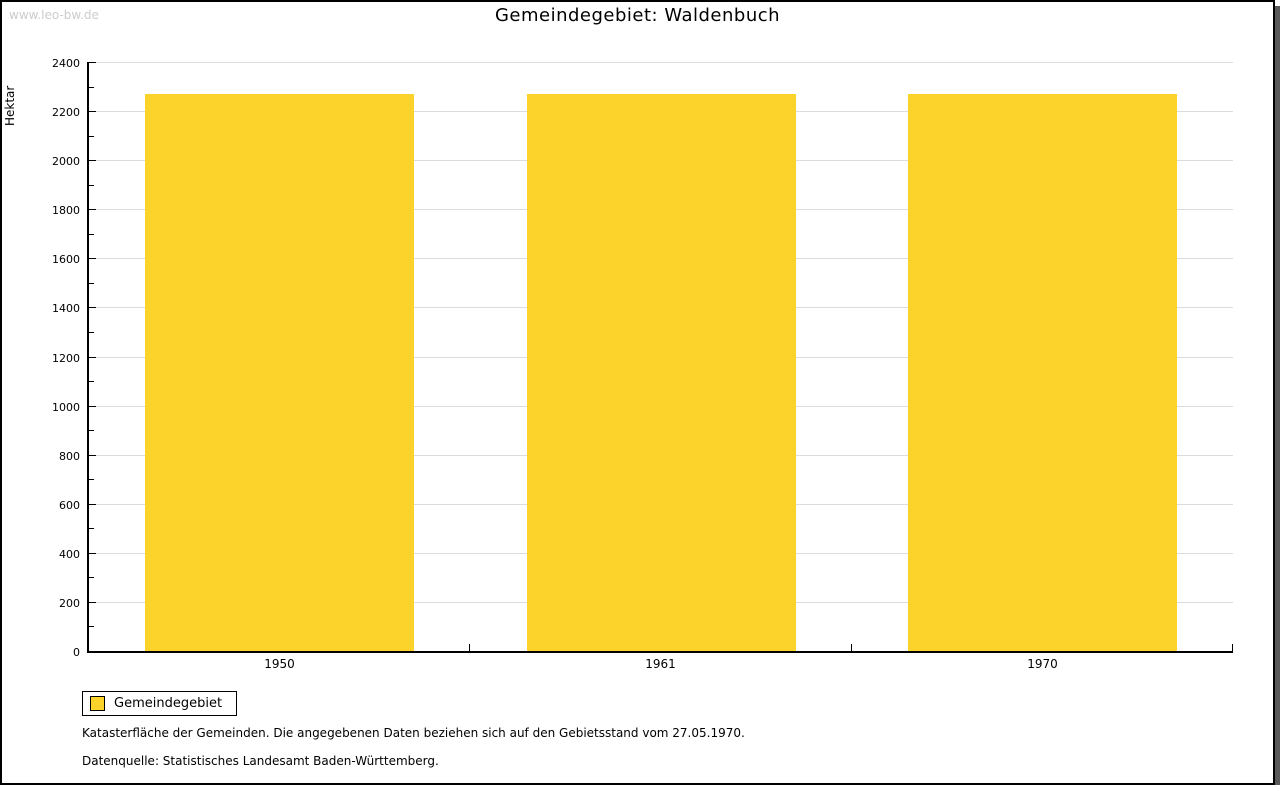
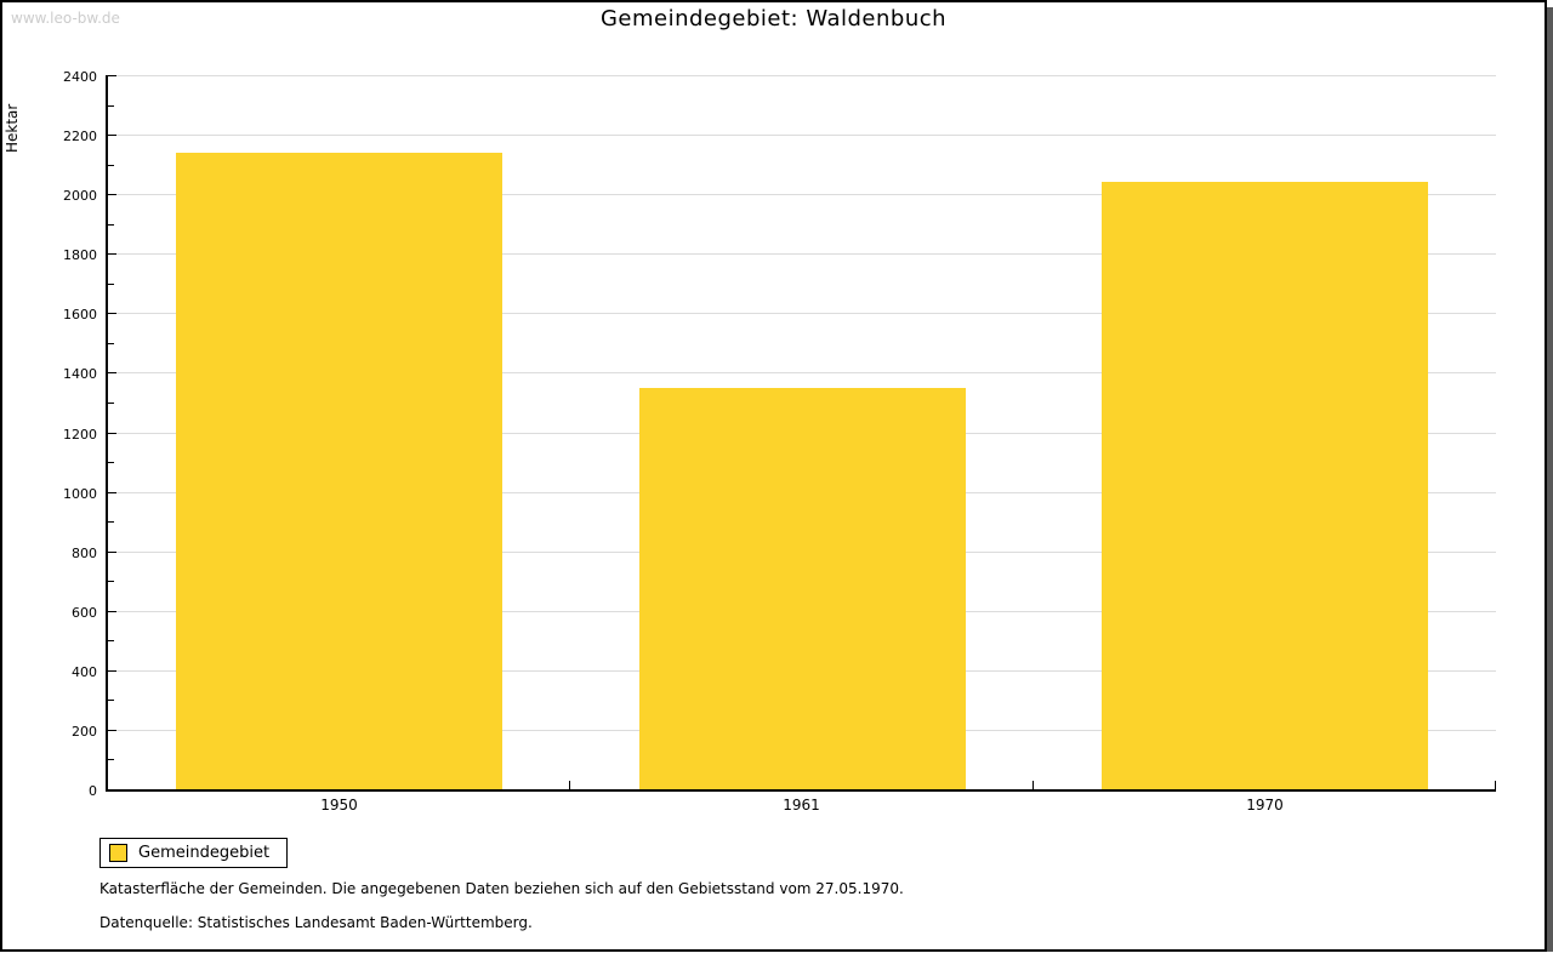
1950: 2270 -> 2140
1961: 2270 -> 1350
1970: 2270 -> 2040
